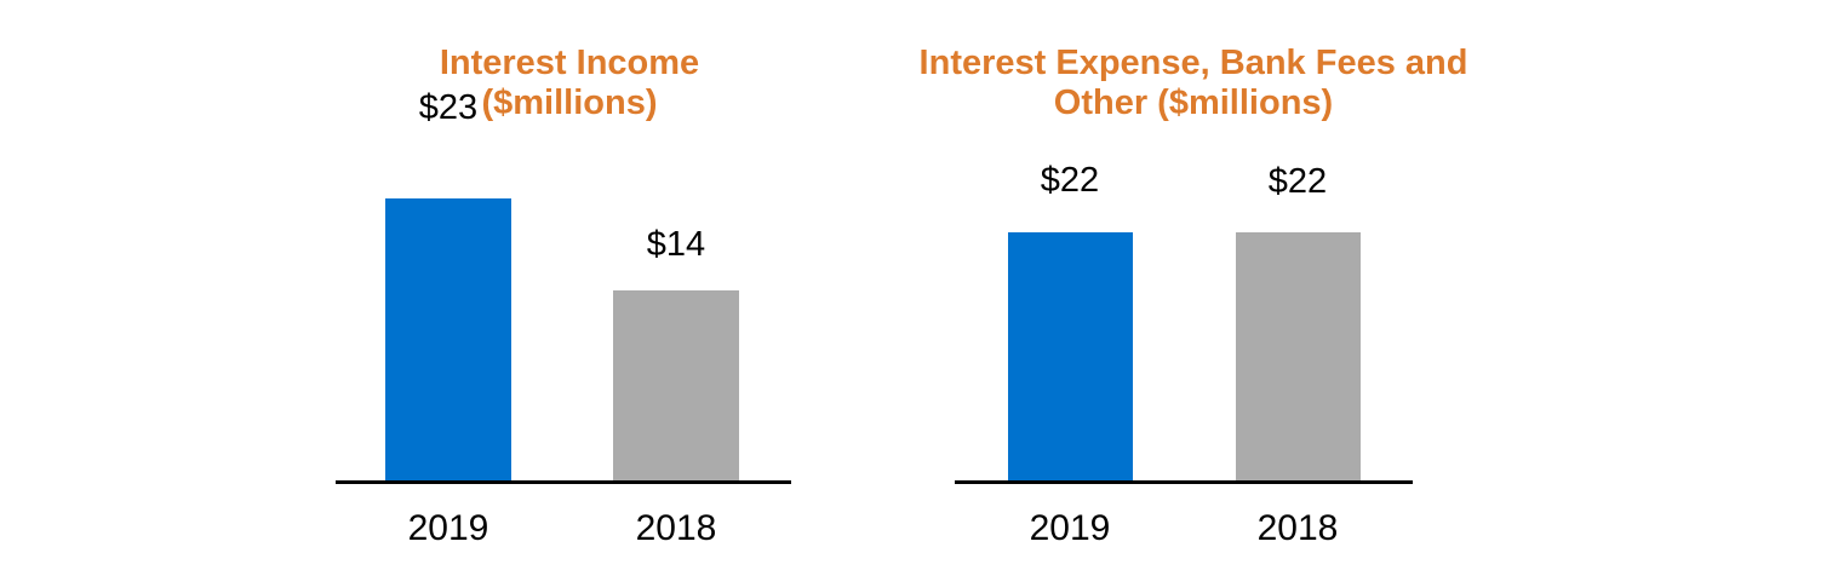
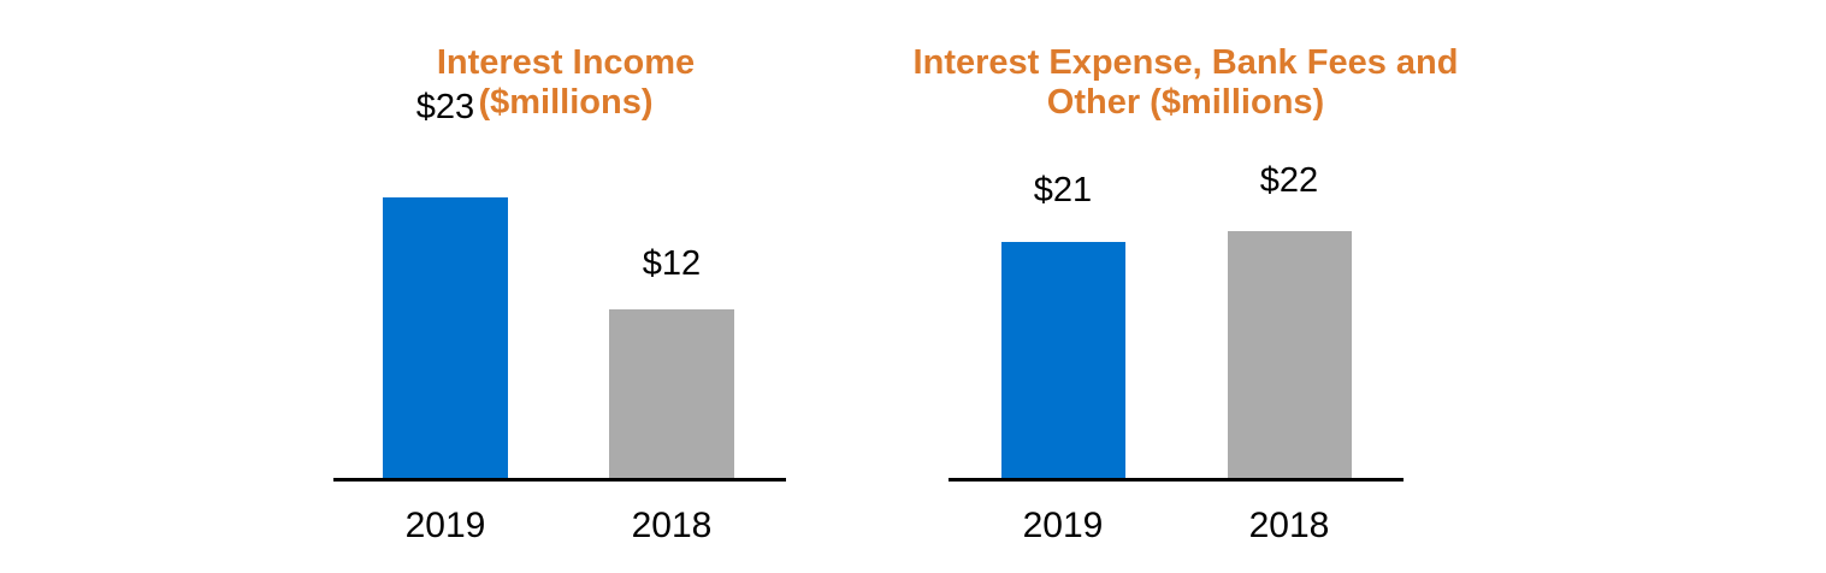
Interest Income ($millions)/2018: $14 -> $12
Interest Expense, Bank Fees and Other ($millions)/2019: $22 -> $21
